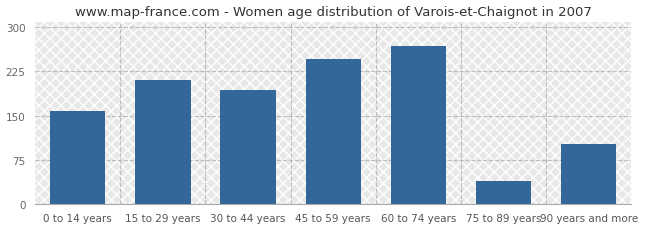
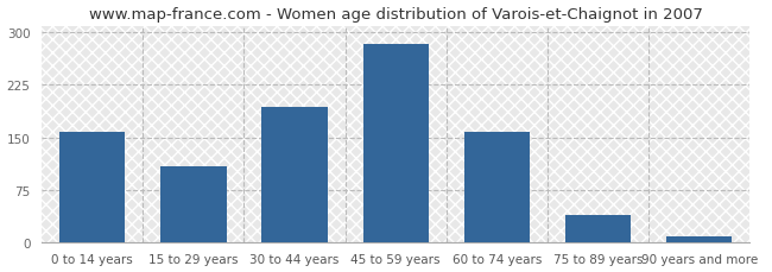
15 to 29 years: 210 -> 108
45 to 59 years: 246 -> 283
60 to 74 years: 268 -> 158
90 years and more: 102 -> 8
